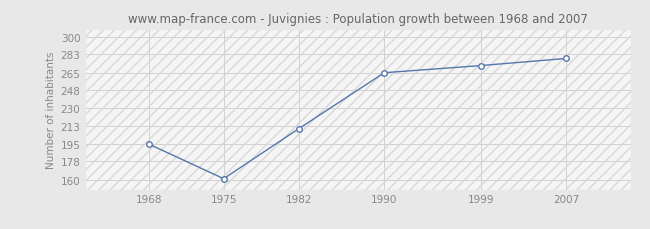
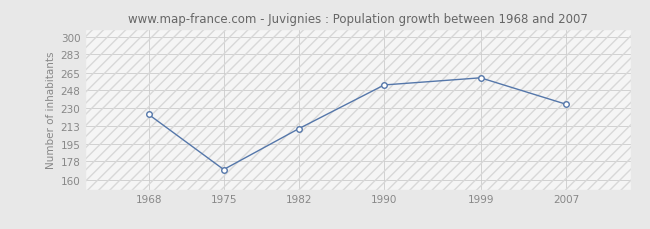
1968: 195 -> 224
1975: 161 -> 170
1990: 265 -> 253
1999: 272 -> 260
2007: 279 -> 234
